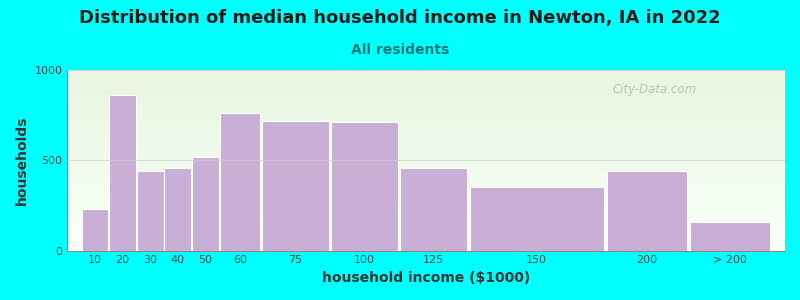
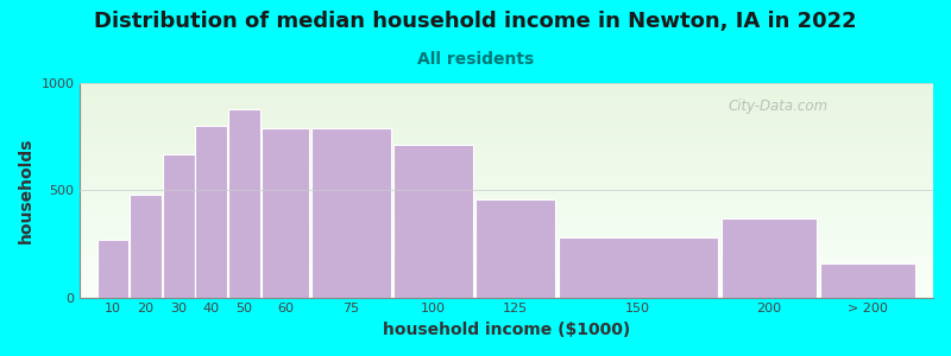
10: 230 -> 270
20: 860 -> 480
30: 440 -> 670
40: 460 -> 800
50: 520 -> 880
60: 760 -> 790
75: 720 -> 790
150: 350 -> 280
200: 440 -> 370
